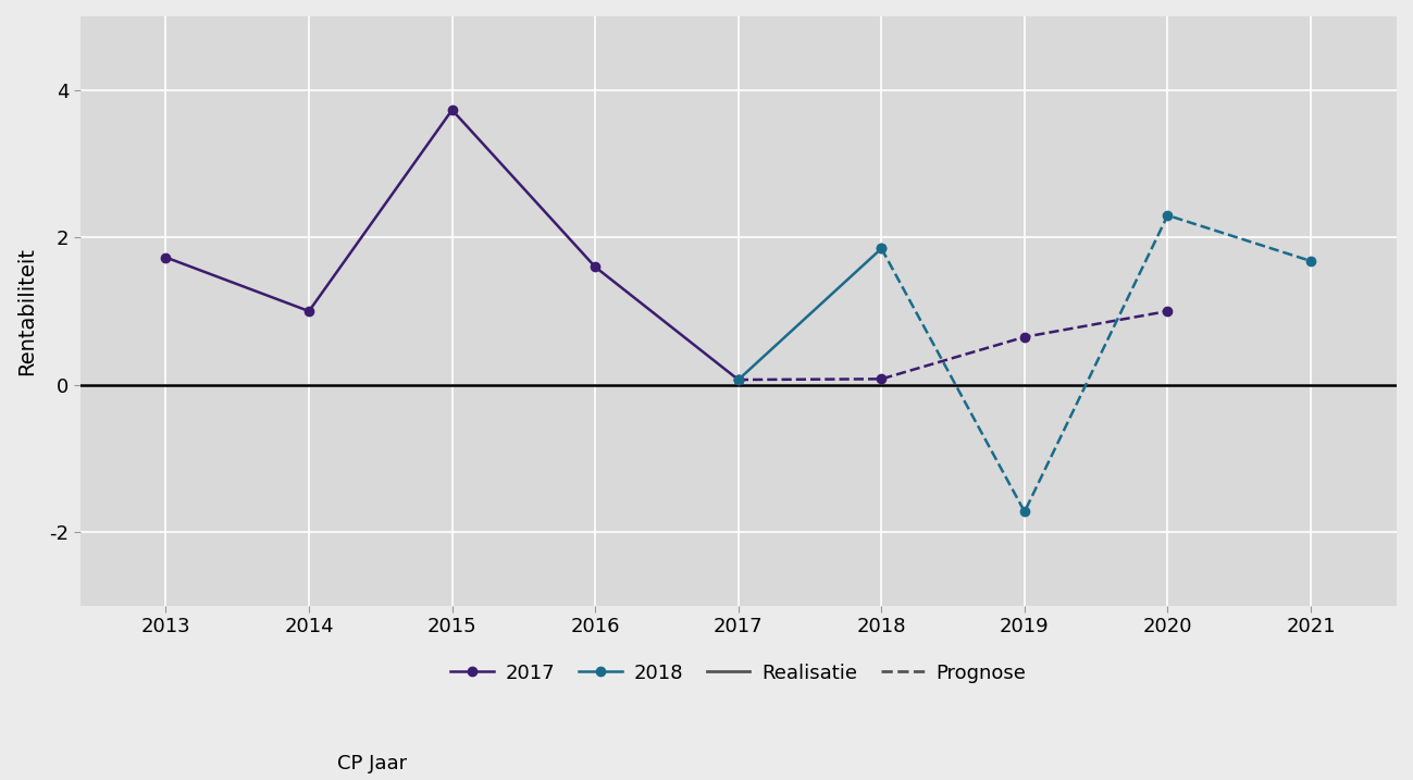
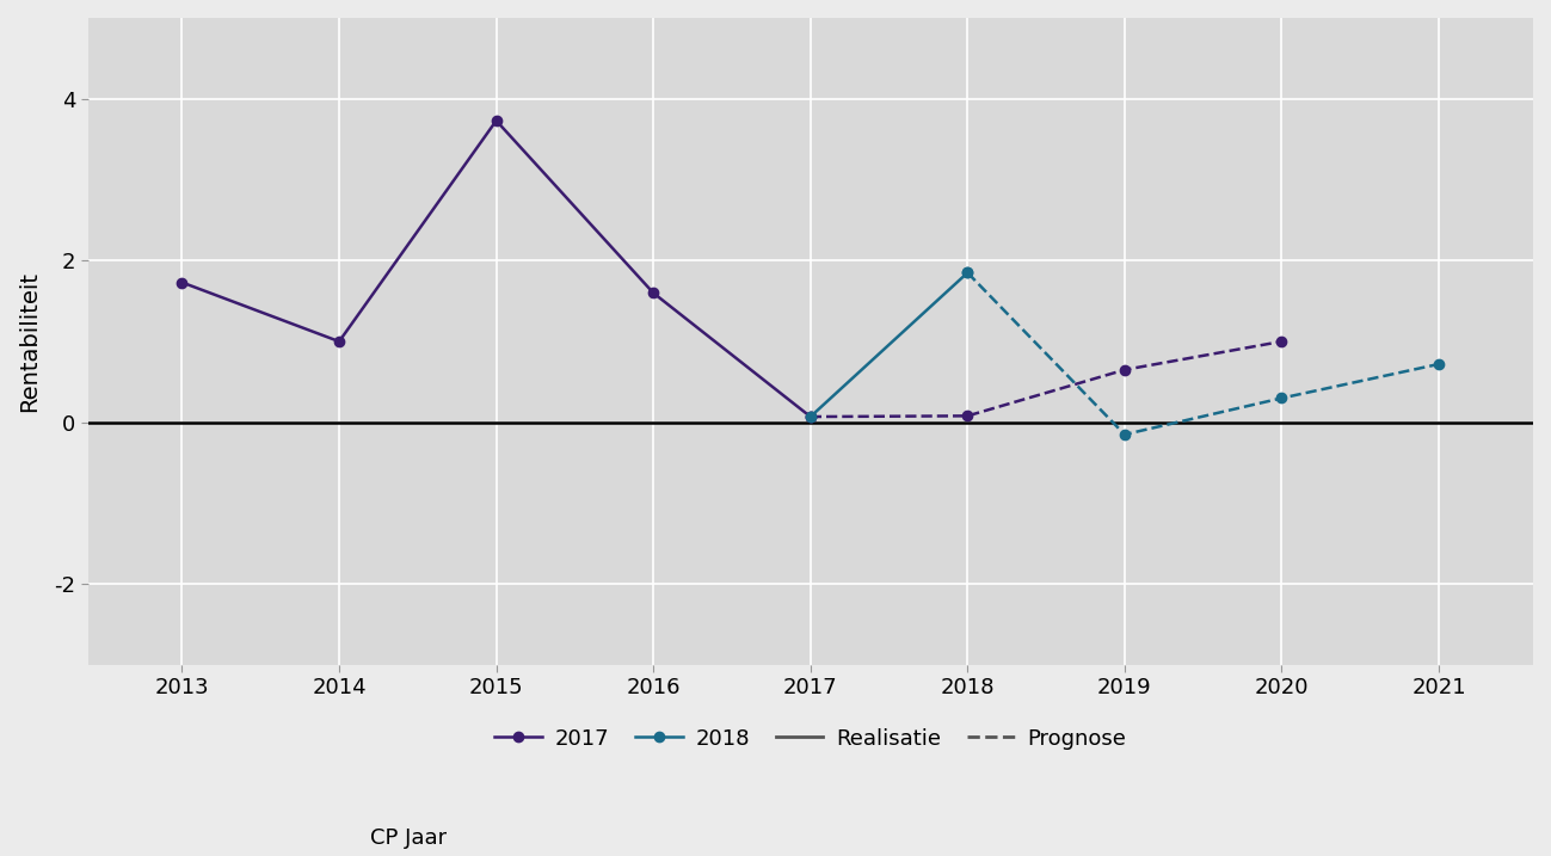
2018/2019: -1.72 -> -0.15
2018/2020: 2.30 -> 0.30
2018/2021: 1.68 -> 0.72
